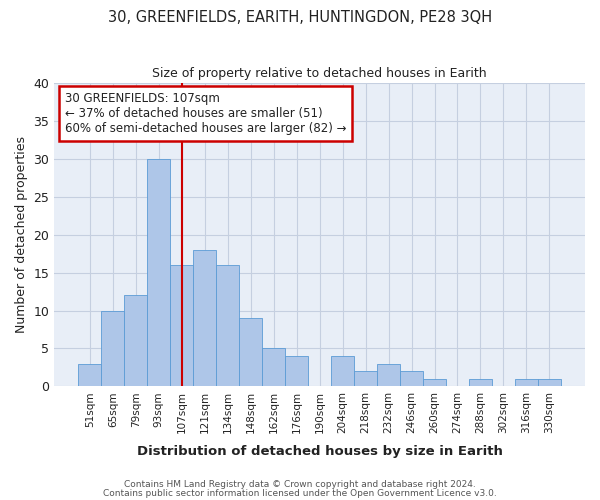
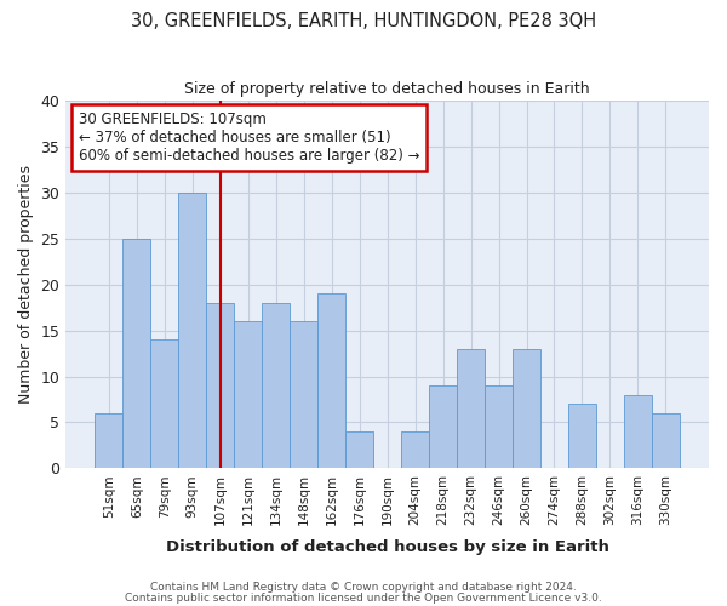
51sqm: 3 -> 6
65sqm: 10 -> 25
79sqm: 12 -> 14
107sqm: 16 -> 18
121sqm: 18 -> 16
134sqm: 16 -> 18
148sqm: 9 -> 16
162sqm: 5 -> 19
218sqm: 2 -> 9
232sqm: 3 -> 13
246sqm: 2 -> 9
260sqm: 1 -> 13
288sqm: 1 -> 7
316sqm: 1 -> 8
330sqm: 1 -> 6
